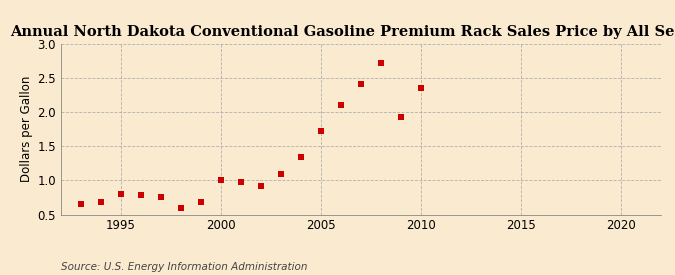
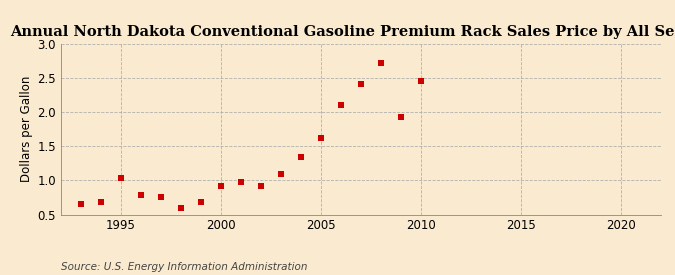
1995: 0.80 -> 1.04
2000: 1.01 -> 0.92
2005: 1.73 -> 1.62
2010: 2.36 -> 2.46
